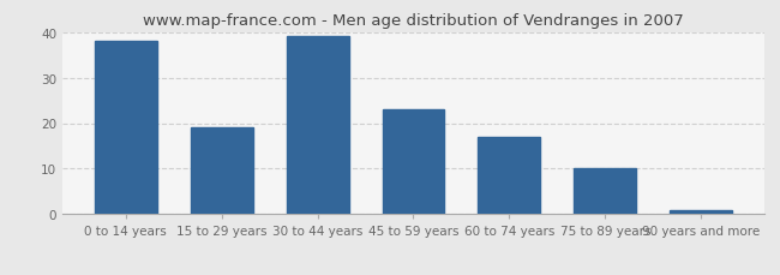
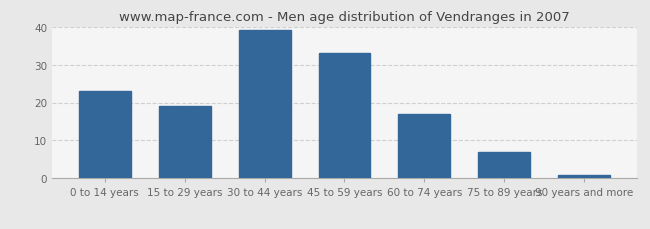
0 to 14 years: 38 -> 23
45 to 59 years: 23 -> 33
75 to 89 years: 10 -> 7
